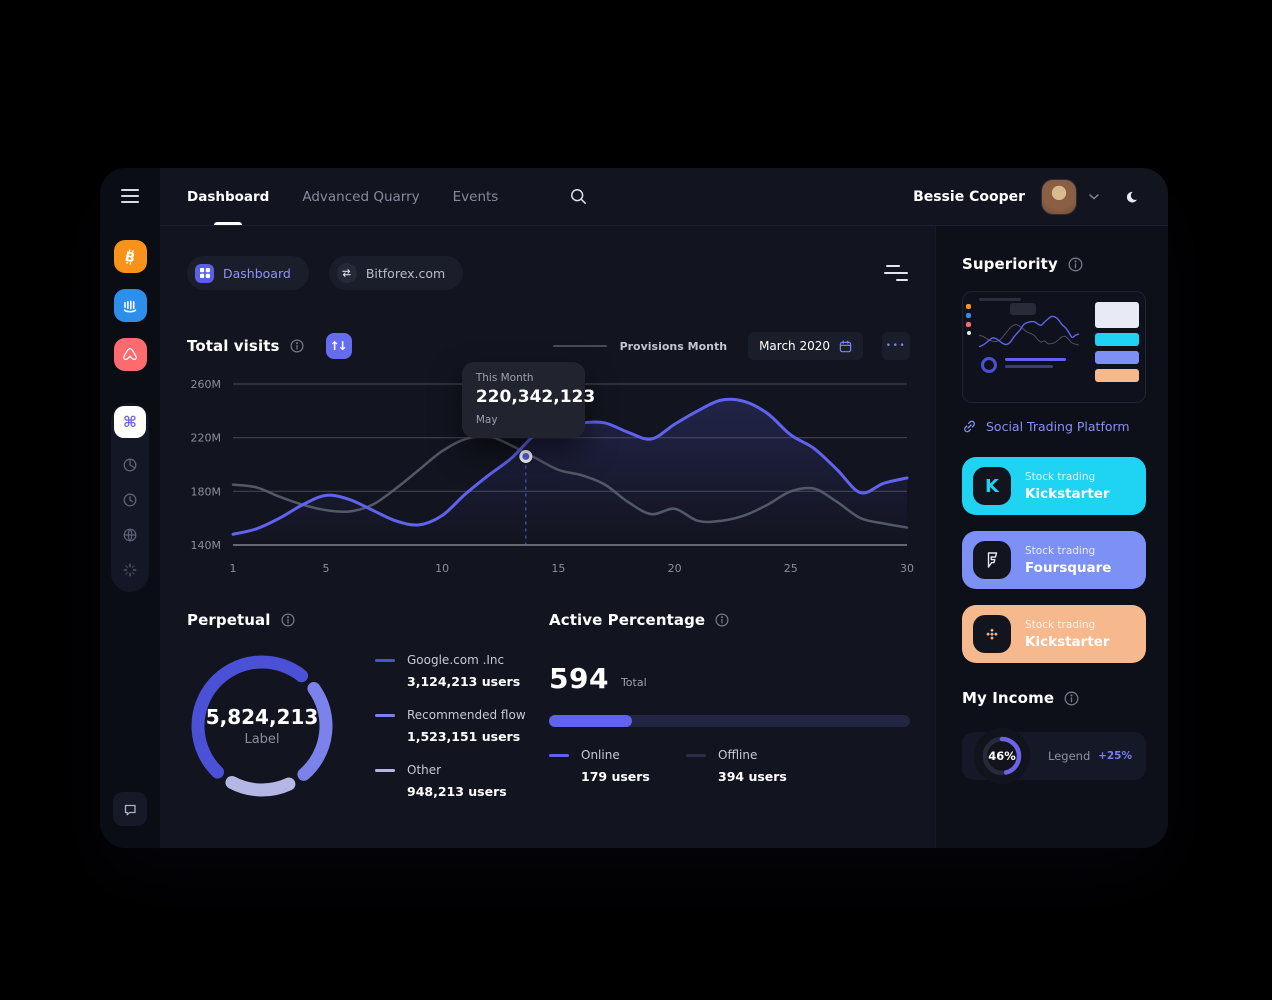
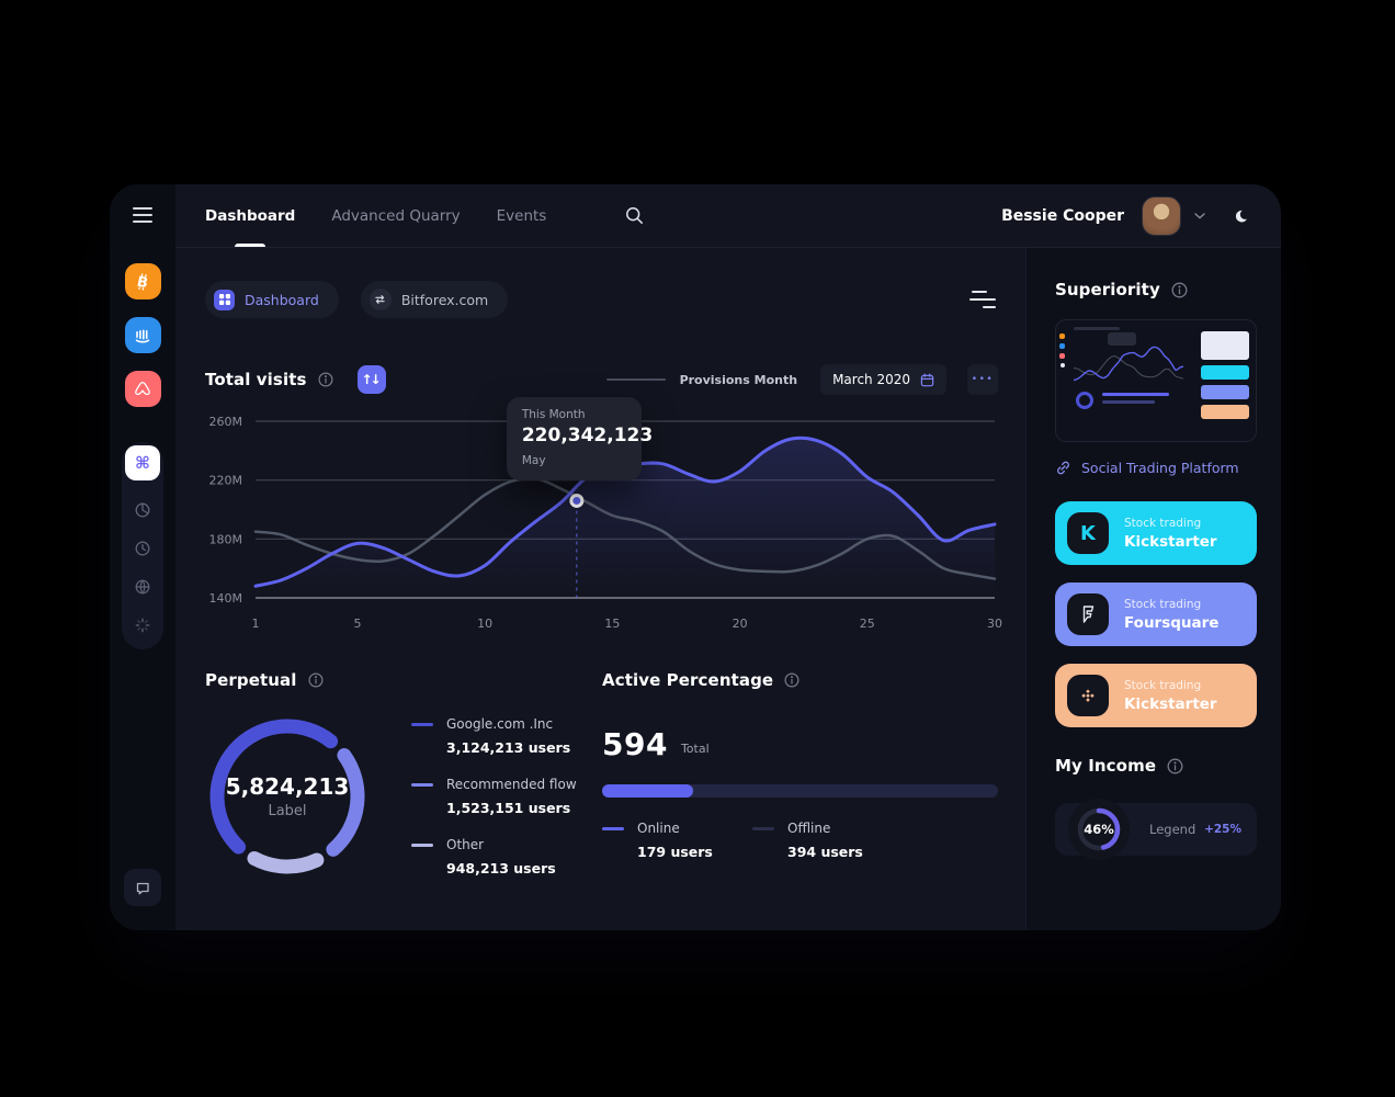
This Month/20: 230M -> 226M
Provisions Month/20: 167M -> 159M
